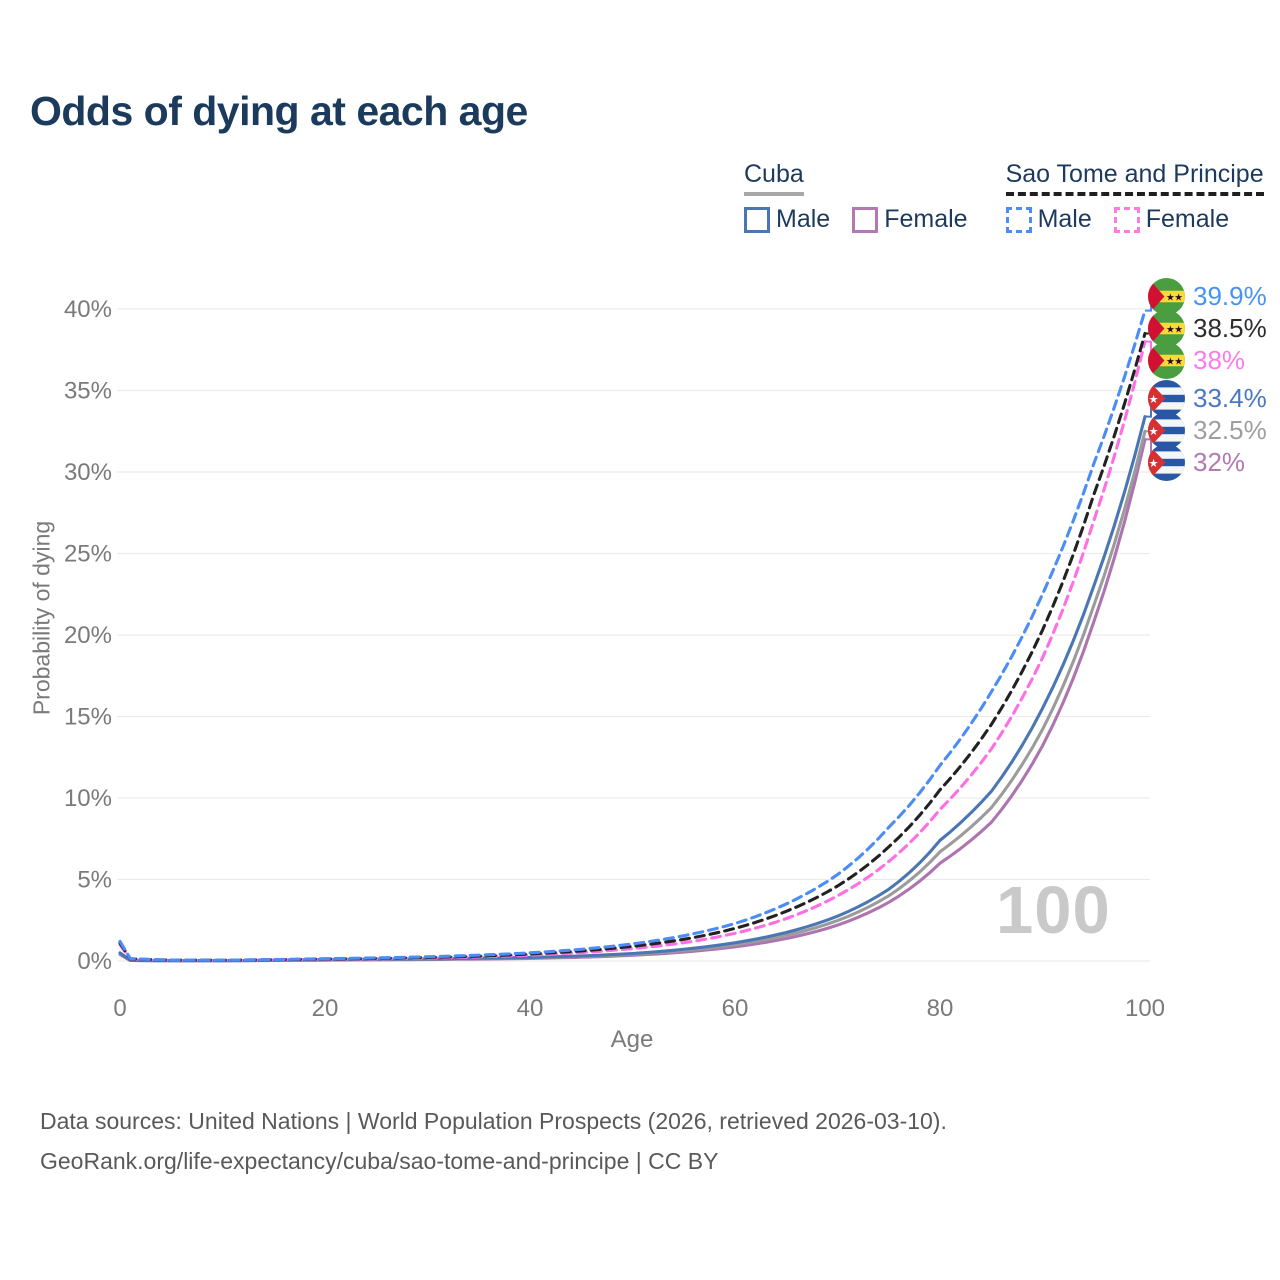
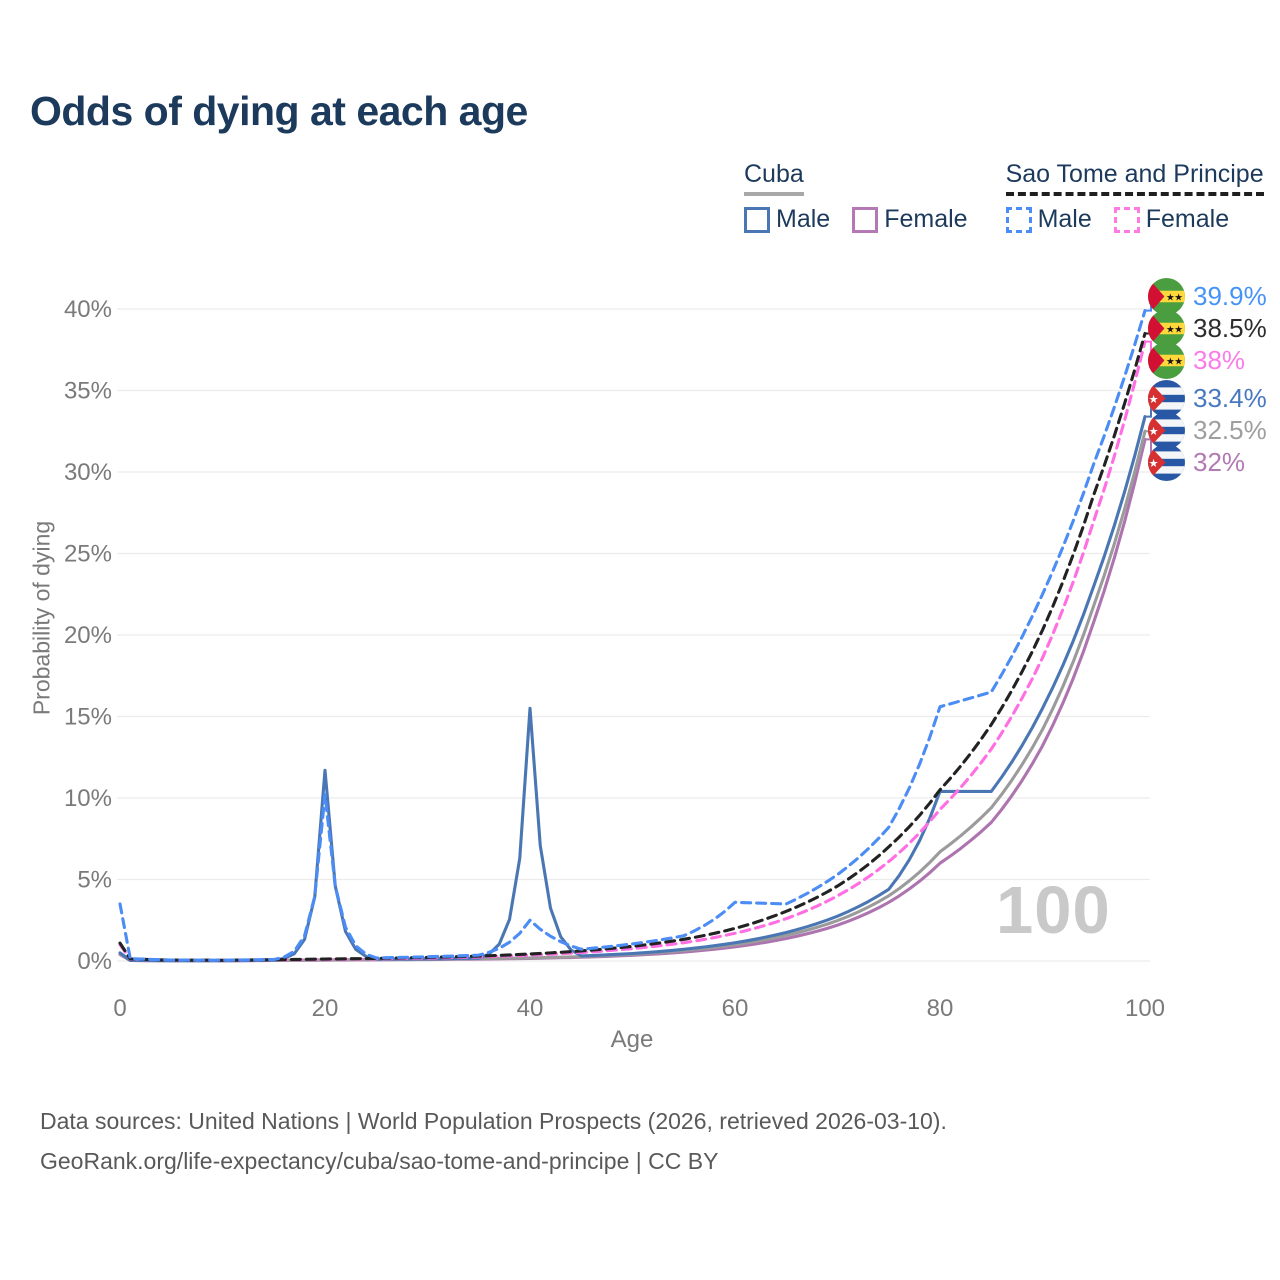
Sao Tome and Principe Male/0: 1.2% -> 3.5%
Sao Tome and Principe Male/20: 0.1% -> 10.2%
Cuba Male/20: 0.1% -> 11.7%
Sao Tome and Principe Male/40: 0.5% -> 2.5%
Cuba Male/40: 0.2% -> 15.5%
Sao Tome and Principe Male/60: 2.3% -> 3.6%
Sao Tome and Principe Male/80: 12.0% -> 15.6%
Cuba Male/80: 7.4% -> 10.4%
